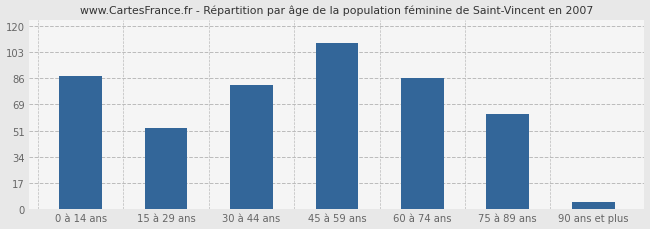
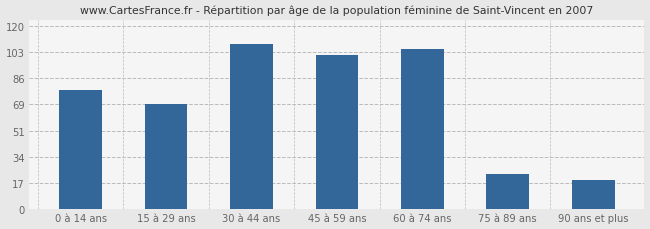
0 à 14 ans: 87 -> 78
15 à 29 ans: 53 -> 69
30 à 44 ans: 81 -> 108
45 à 59 ans: 109 -> 101
60 à 74 ans: 86 -> 105
75 à 89 ans: 62 -> 23
90 ans et plus: 4 -> 19
